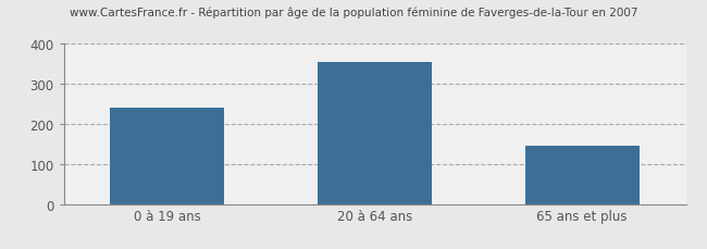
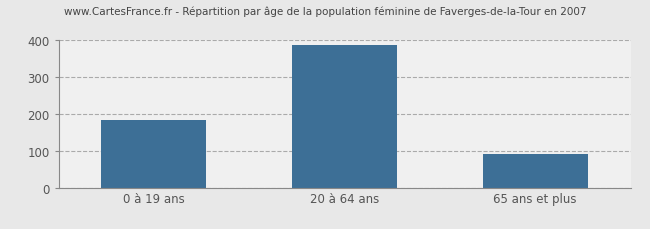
0 à 19 ans: 240 -> 184
20 à 64 ans: 355 -> 388
65 ans et plus: 145 -> 90
